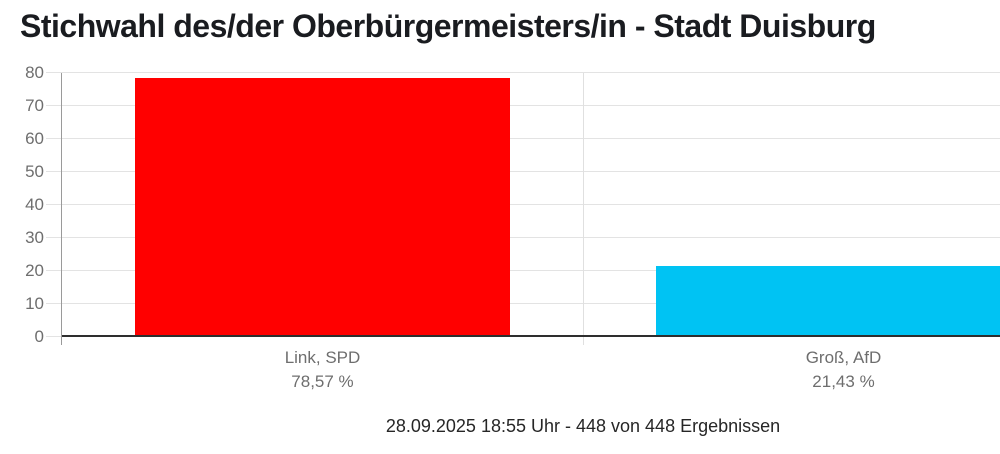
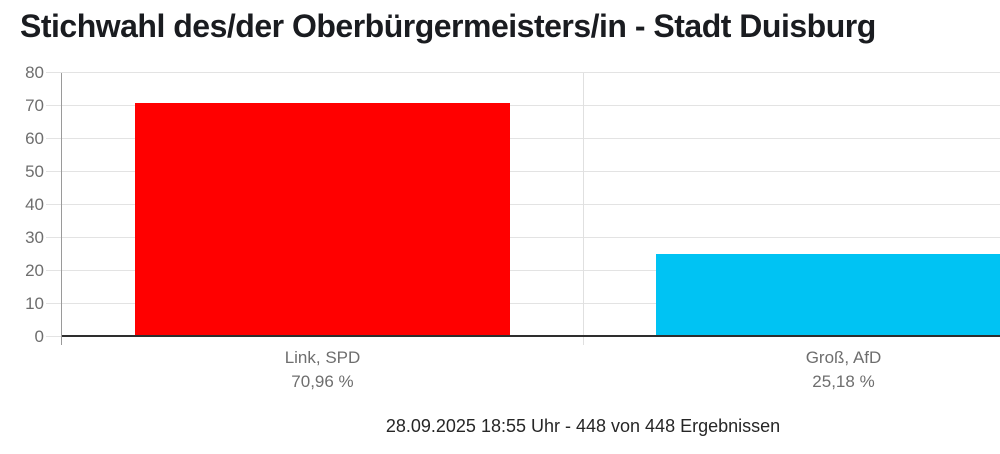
Link, SPD: 78,57 -> 70,96
Groß, AfD: 21,43 -> 25,18
